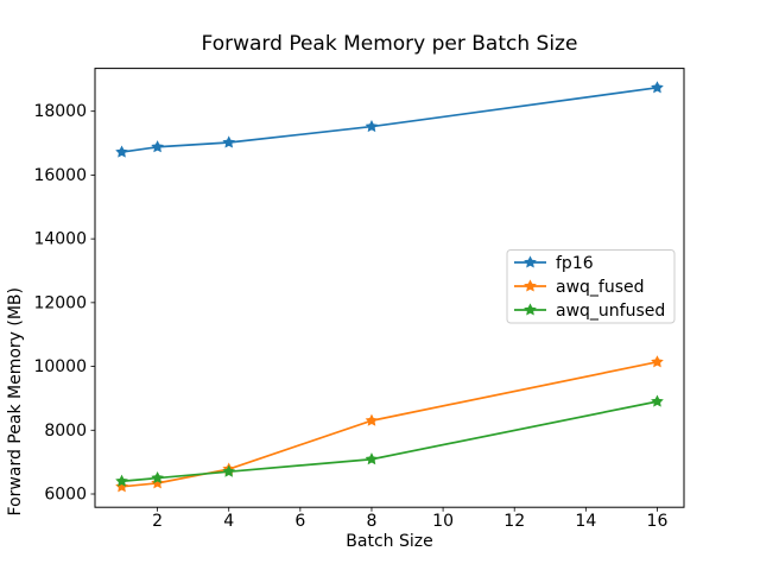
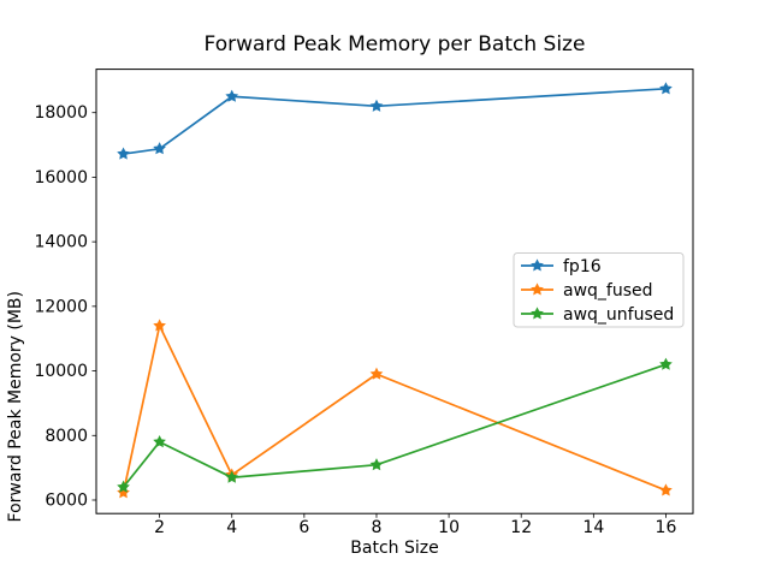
awq_fused/2: 6300 -> 11400
awq_unfused/2: 6500 -> 7800
fp16/4: 17000 -> 18500
fp16/8: 17500 -> 18200
awq_fused/8: 8300 -> 9900
awq_fused/16: 10100 -> 6300
awq_unfused/16: 8900 -> 10200
